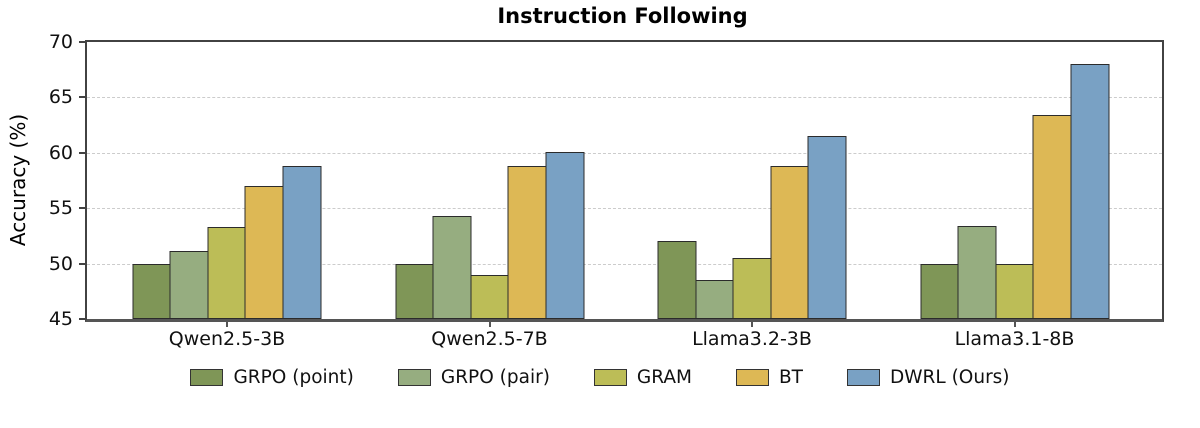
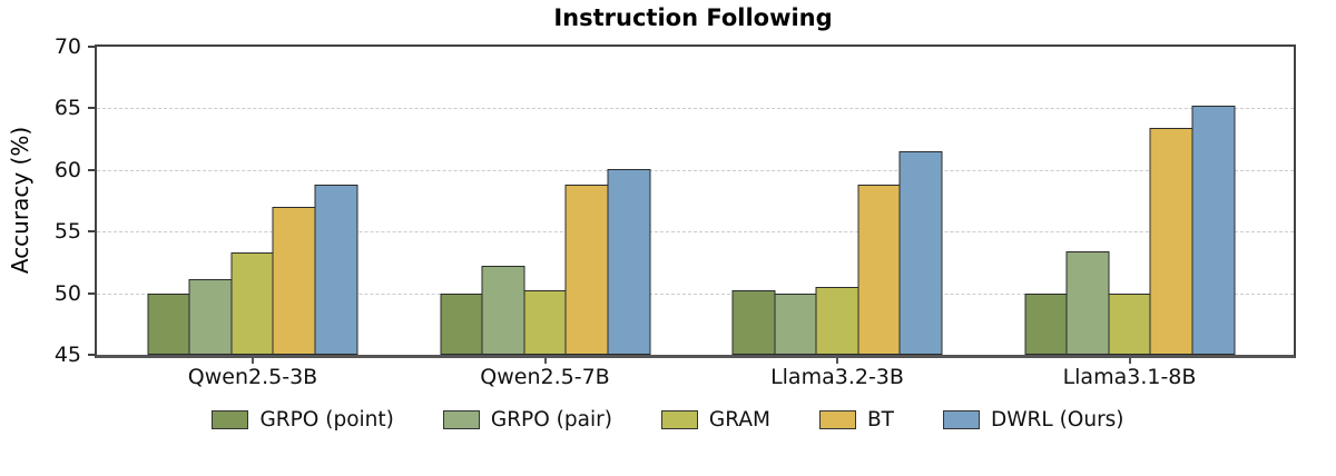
GRPO (pair)/Qwen2.5-7B: 54.3 -> 52.2
GRAM/Qwen2.5-7B: 49.0 -> 50.2
GRPO (point)/Llama3.2-3B: 52.0 -> 50.2
GRPO (pair)/Llama3.2-3B: 48.5 -> 50.0
DWRL (Ours)/Llama3.1-8B: 68.0 -> 65.2
